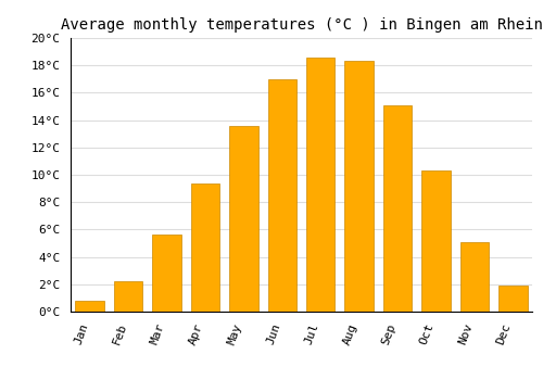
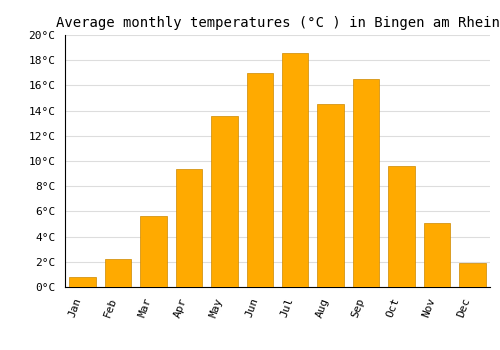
Aug: 18.3°C -> 14.5°C
Sep: 15.1°C -> 16.5°C
Oct: 10.3°C -> 9.6°C
